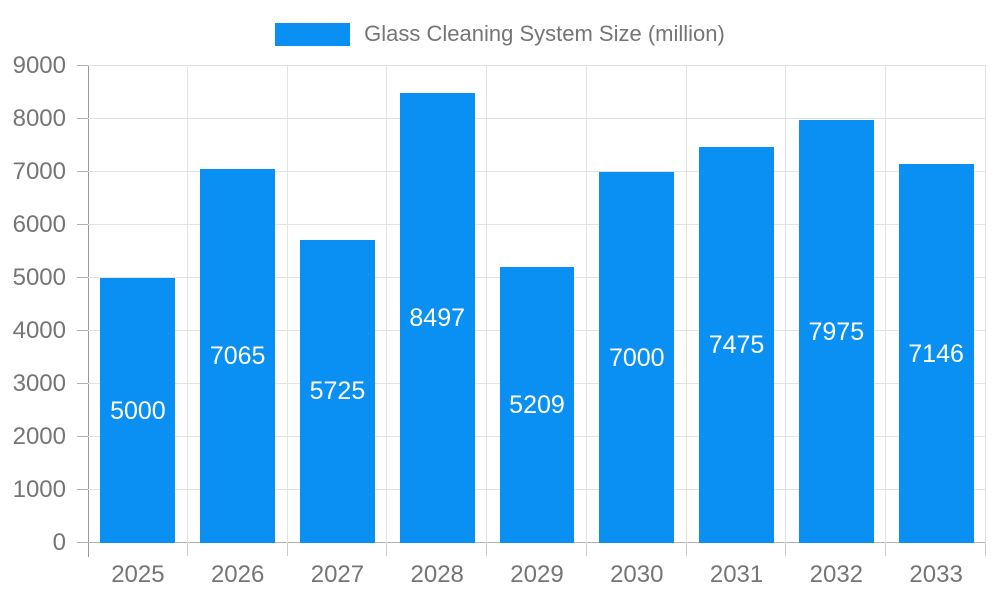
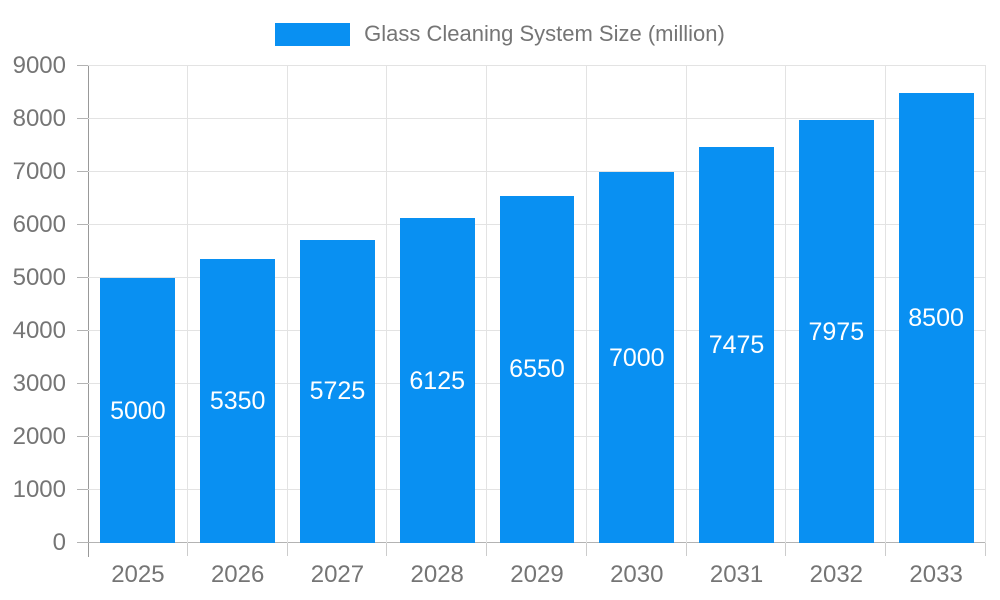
2026: 7065 -> 5350
2028: 8497 -> 6125
2029: 5209 -> 6550
2033: 7146 -> 8500
